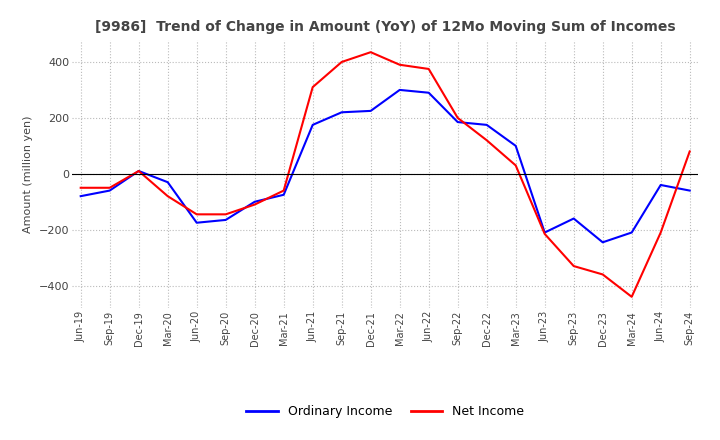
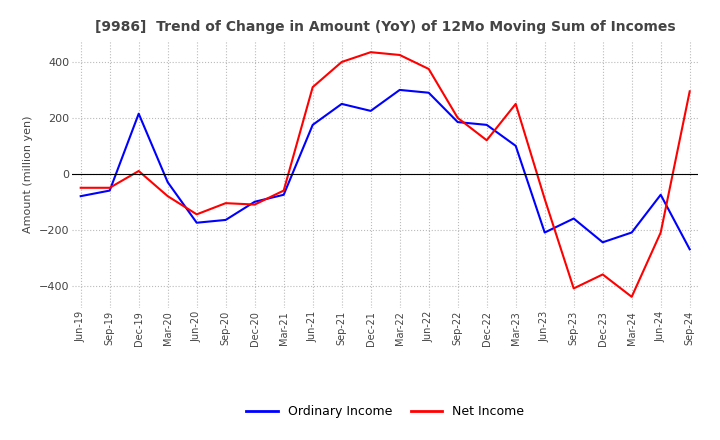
Ordinary Income/Dec-19: 10 -> 215
Net Income/Sep-20: -145 -> -105
Ordinary Income/Sep-21: 220 -> 250
Net Income/Mar-22: 390 -> 425
Net Income/Mar-23: 30 -> 250
Net Income/Jun-23: -215 -> -90
Net Income/Sep-23: -330 -> -410
Ordinary Income/Jun-24: -40 -> -75
Ordinary Income/Sep-24: -60 -> -270
Net Income/Sep-24: 80 -> 295
